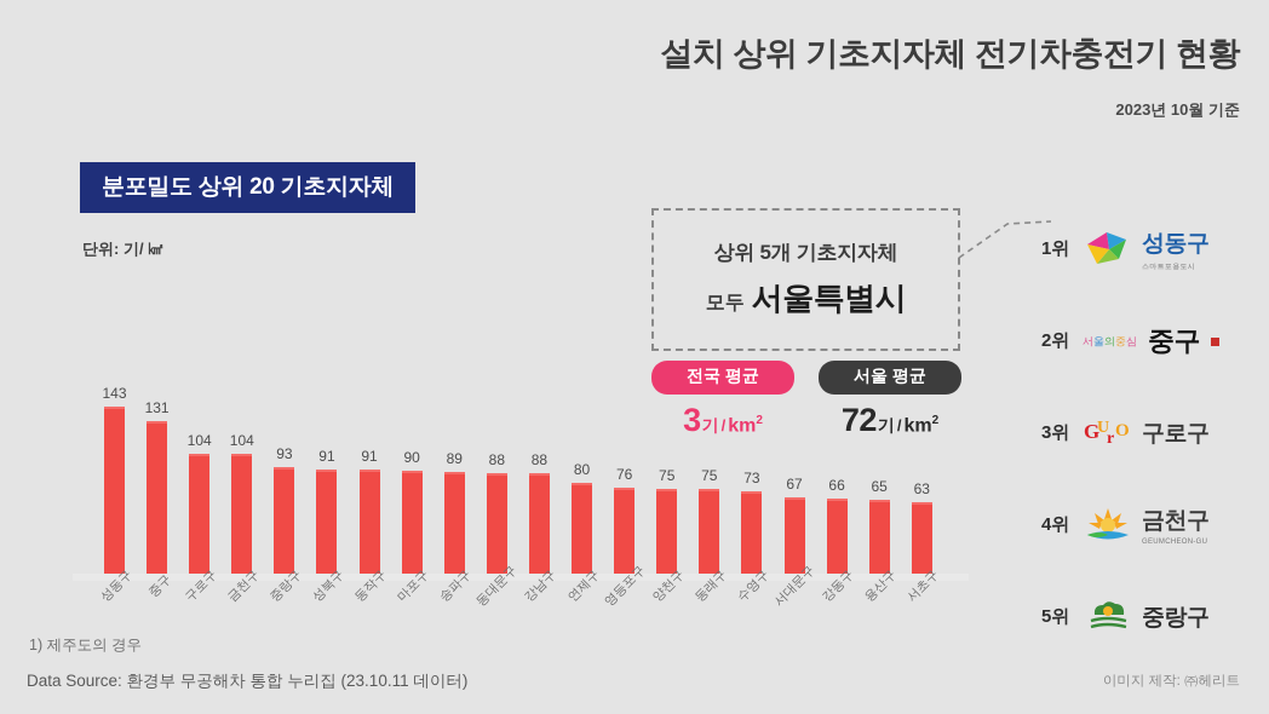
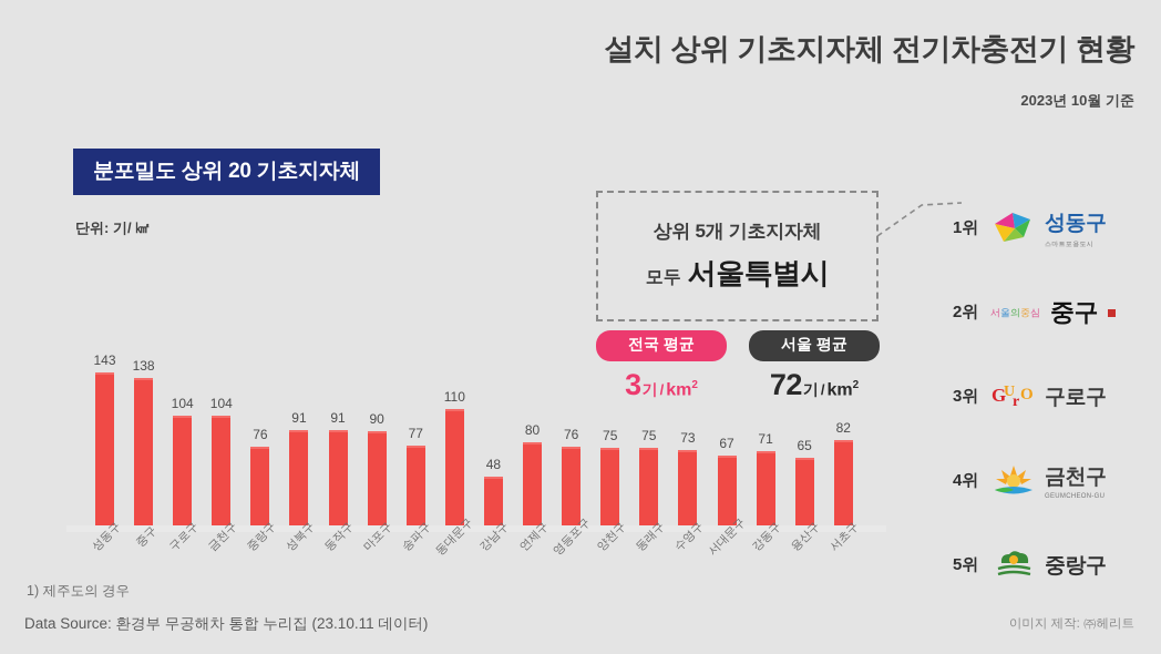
중구: 131 -> 138
중랑구: 93 -> 76
송파구: 89 -> 77
동대문구: 88 -> 110
강남구: 88 -> 48
강동구: 66 -> 71
서초구: 63 -> 82
